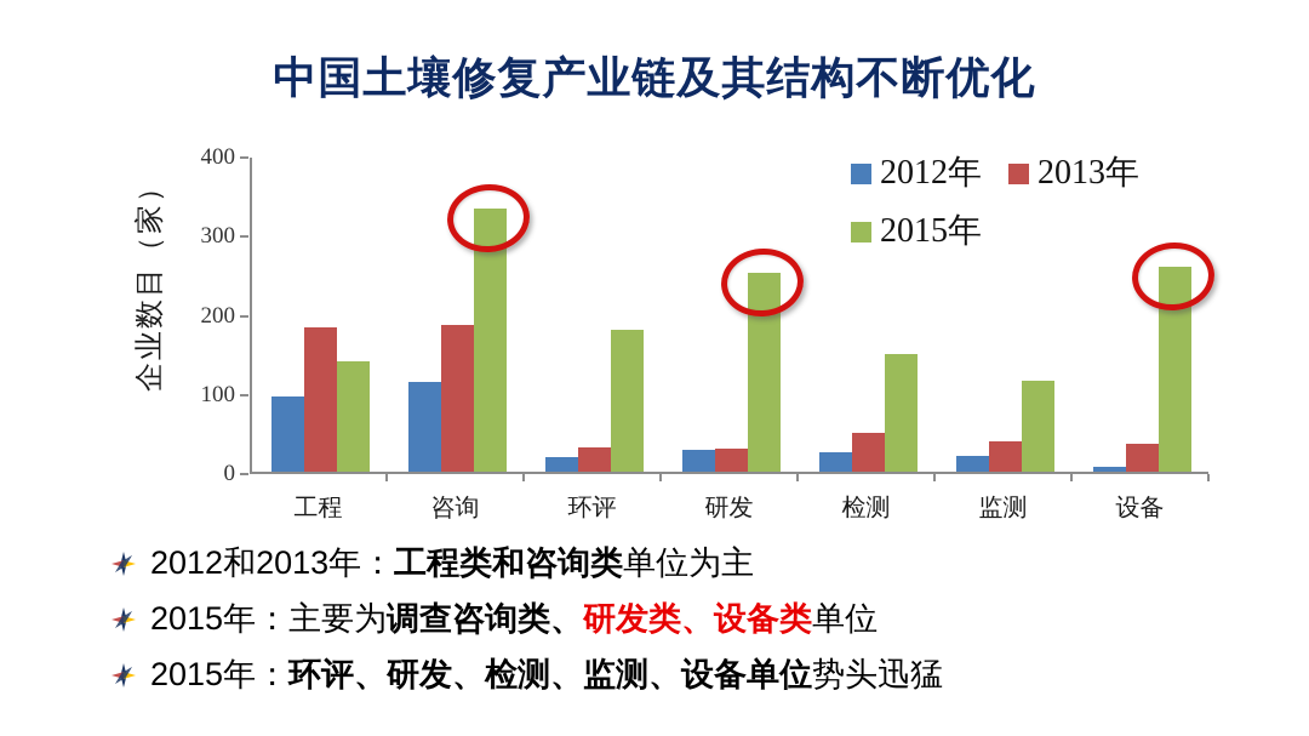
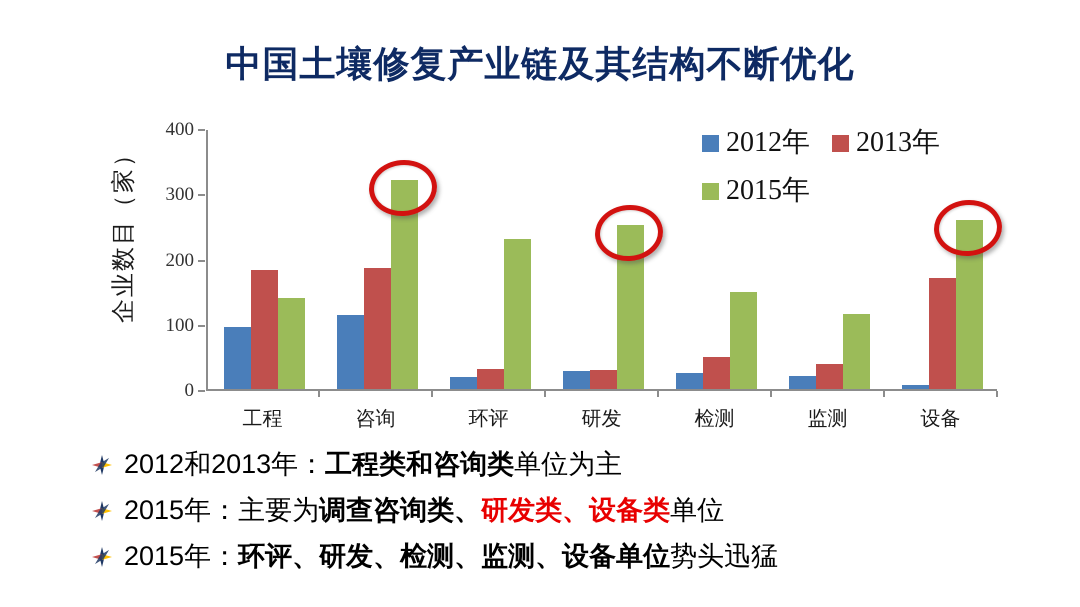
2015年/咨询: 330 -> 320
2015年/环评: 180 -> 230
2013年/设备: 40 -> 170
